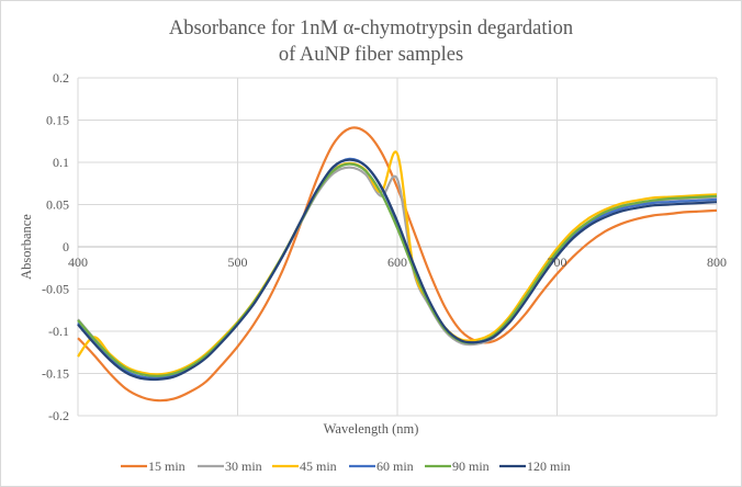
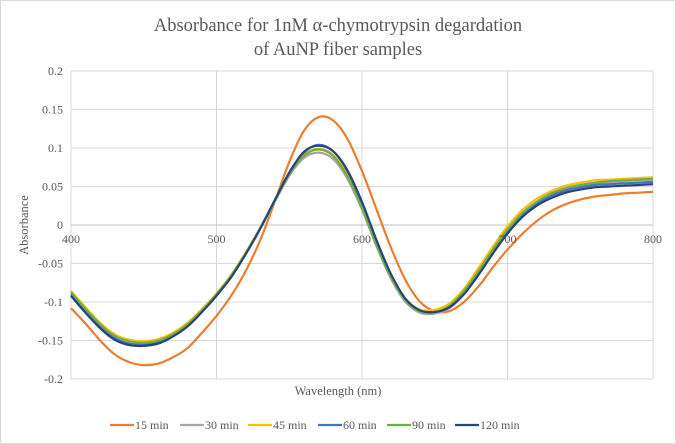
45 min/400: -0.13 -> -0.09
30 min/600: 0.08 -> 0.02
45 min/600: 0.11 -> 0.02
